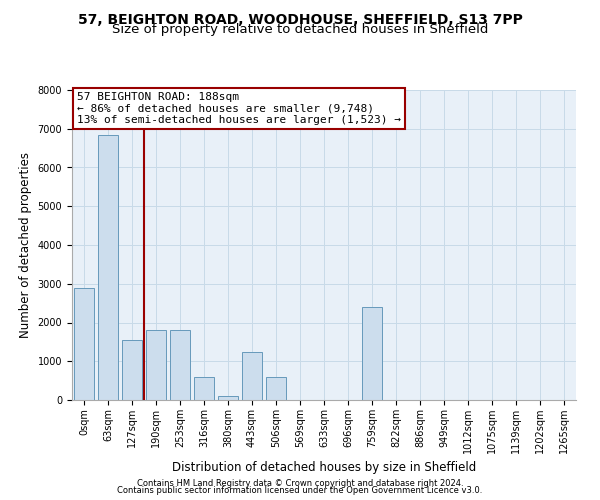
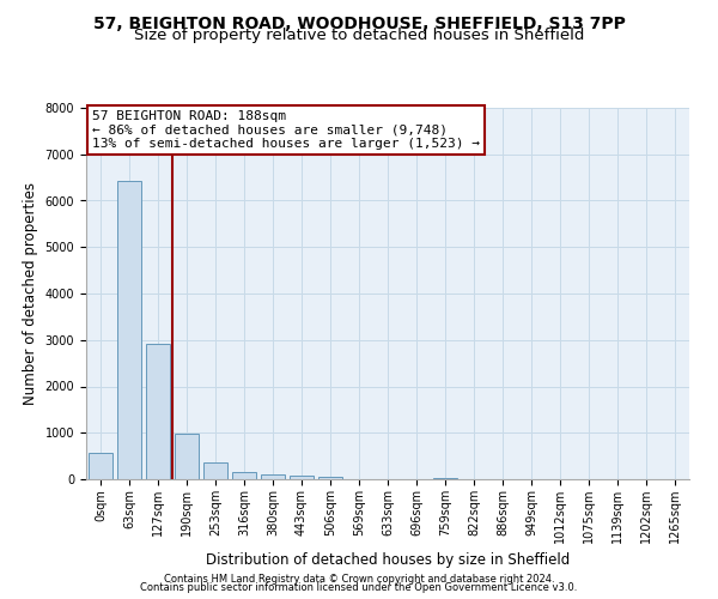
0sqm: 2900 -> 570
63sqm: 6850 -> 6430
127sqm: 1550 -> 2920
190sqm: 1800 -> 980
253sqm: 1800 -> 370
316sqm: 600 -> 160
443sqm: 1250 -> 80
506sqm: 600 -> 50
759sqm: 2400 -> 20
